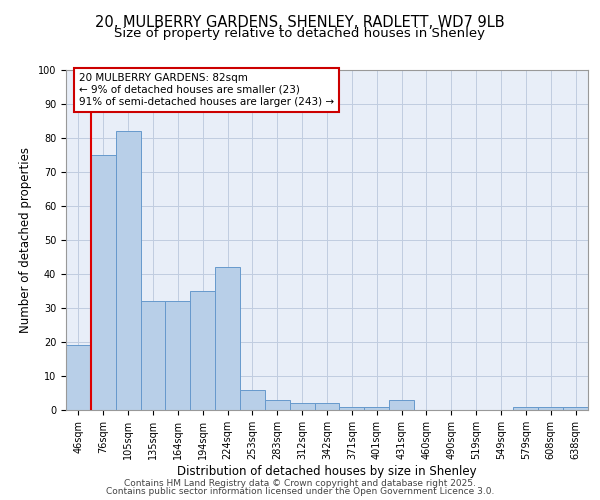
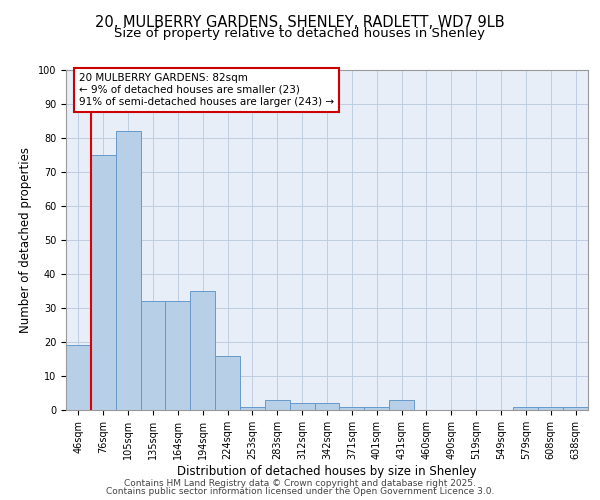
224sqm: 42 -> 16
253sqm: 6 -> 1
